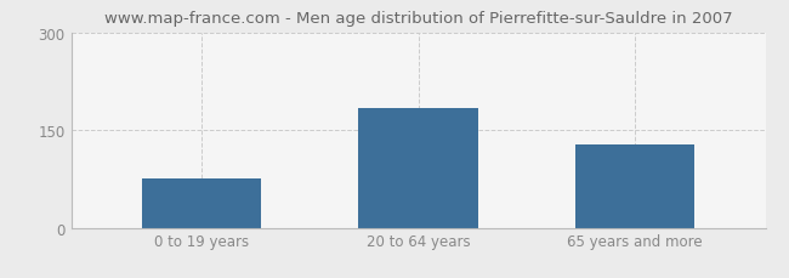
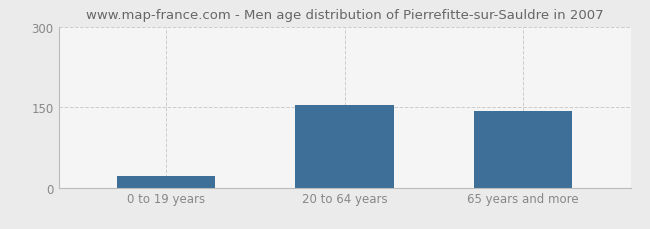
0 to 19 years: 75 -> 22
20 to 64 years: 183 -> 154
65 years and more: 128 -> 142
